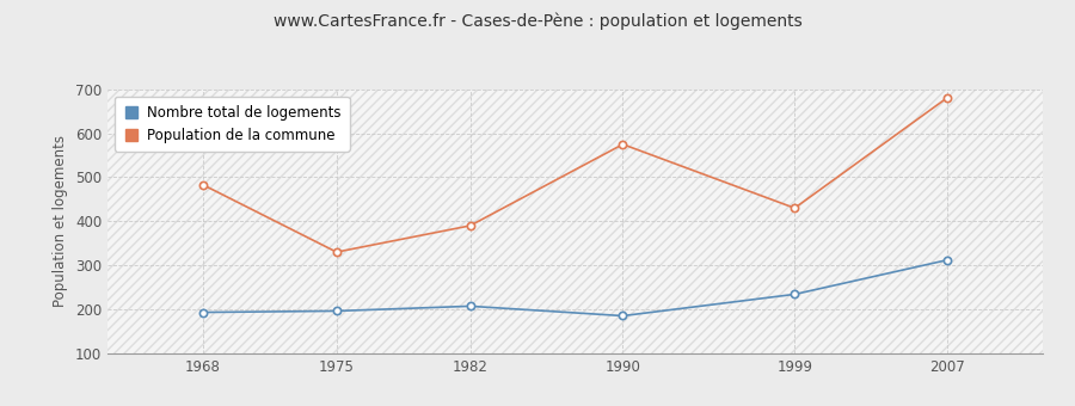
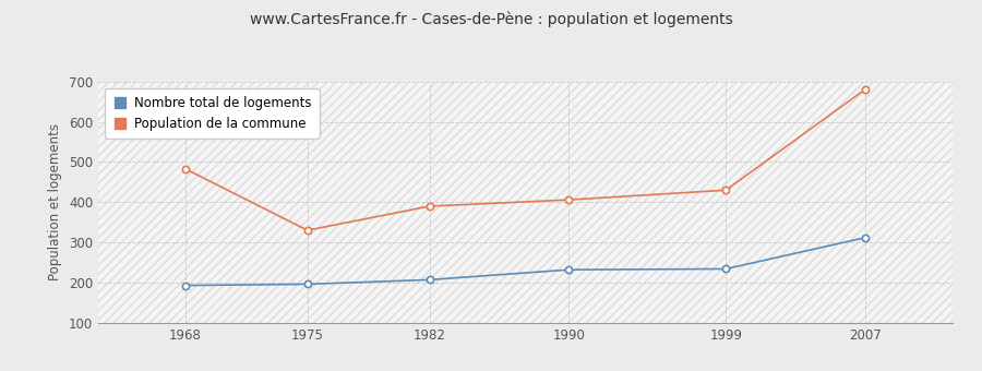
Nombre total de logements/1990: 185 -> 232
Population de la commune/1990: 575 -> 406
